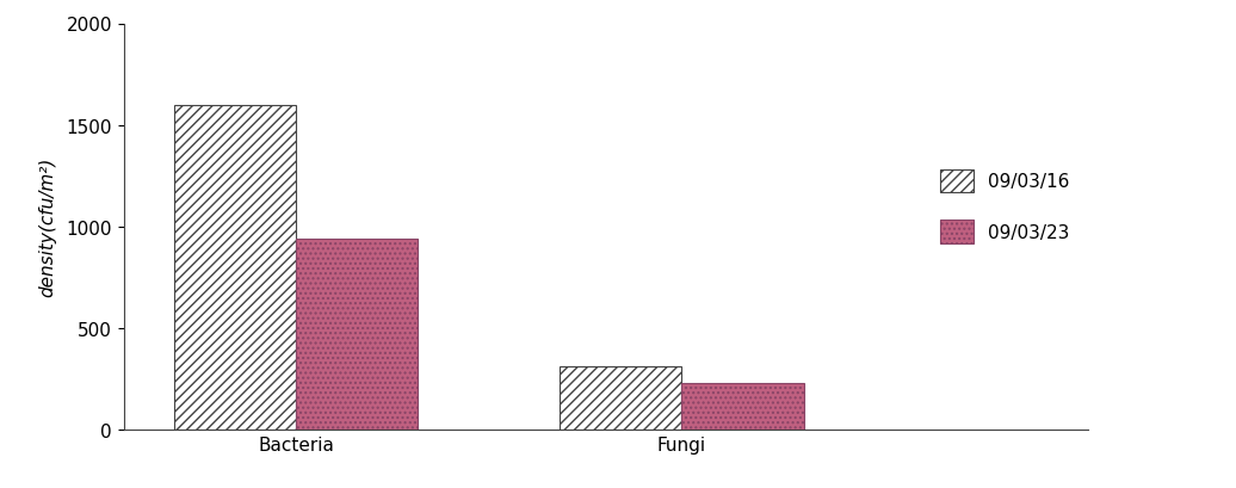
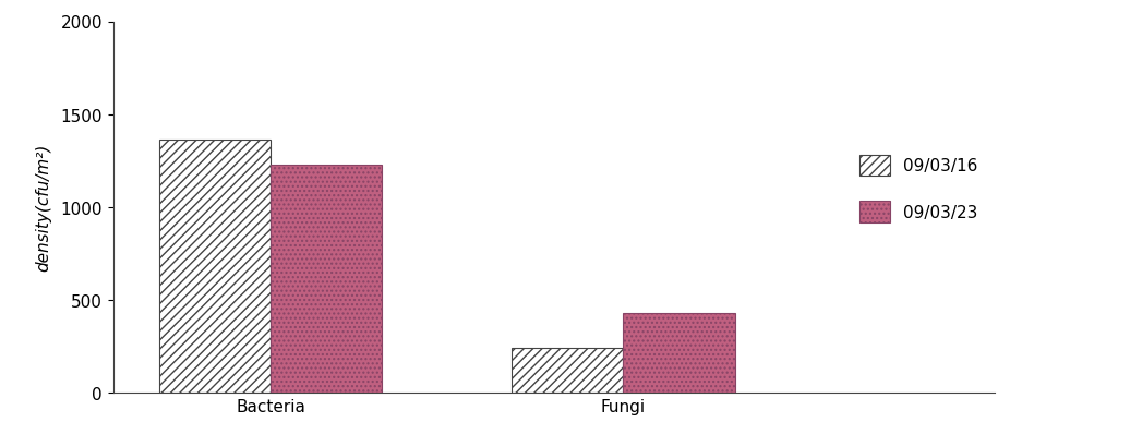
09/03/16/Bacteria: 1600 -> 1360
09/03/23/Bacteria: 940 -> 1230
09/03/16/Fungi: 310 -> 240
09/03/23/Fungi: 230 -> 430
